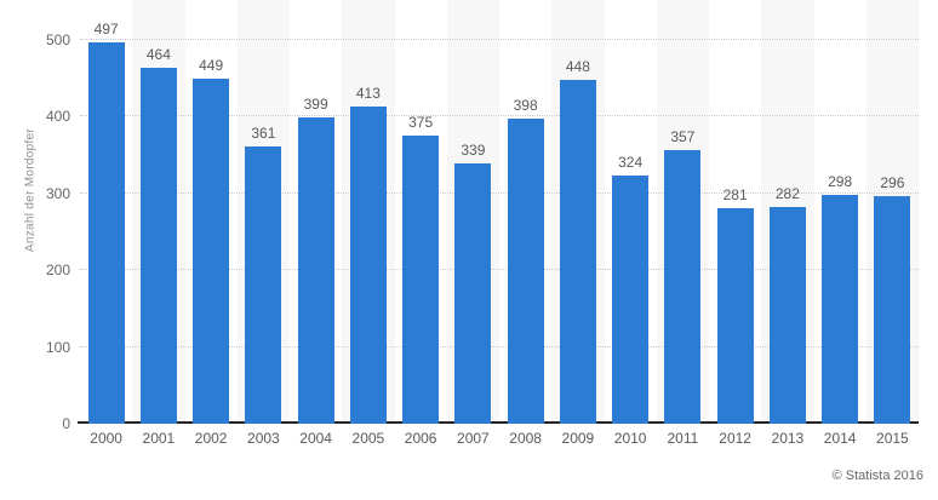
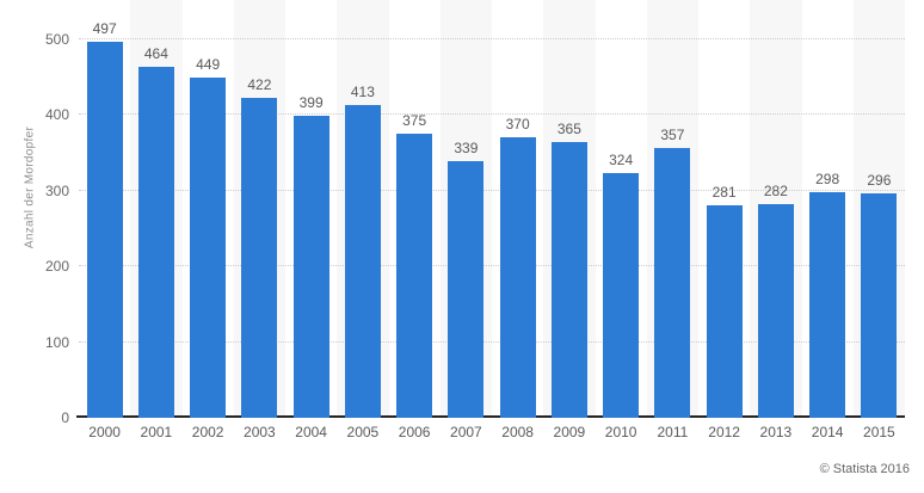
2003: 361 -> 422
2008: 398 -> 370
2009: 448 -> 365
